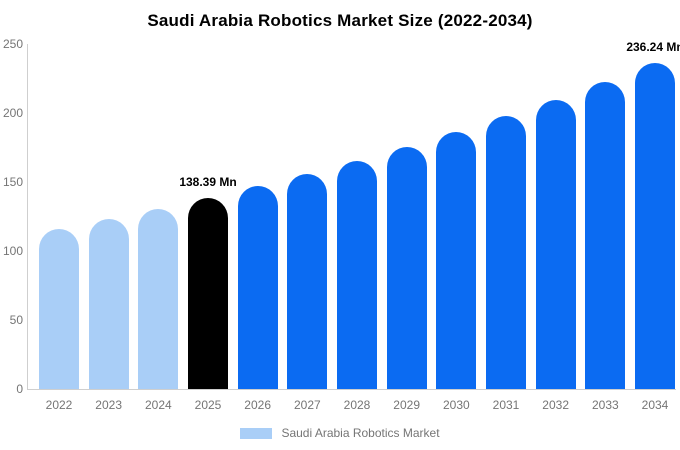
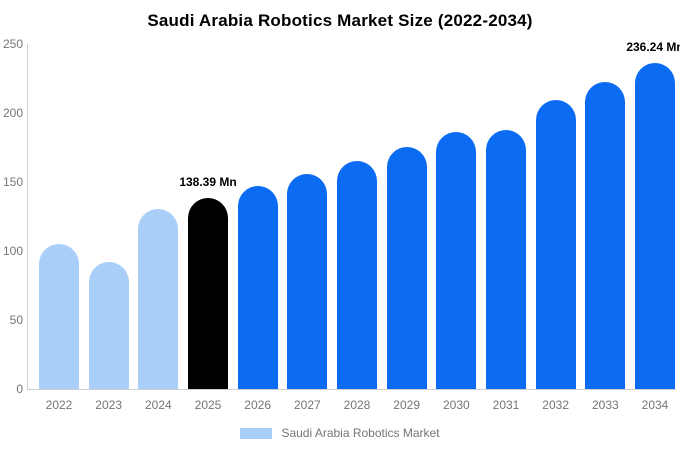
2022: 116 -> 105
2023: 123 -> 92
2031: 198 -> 188
